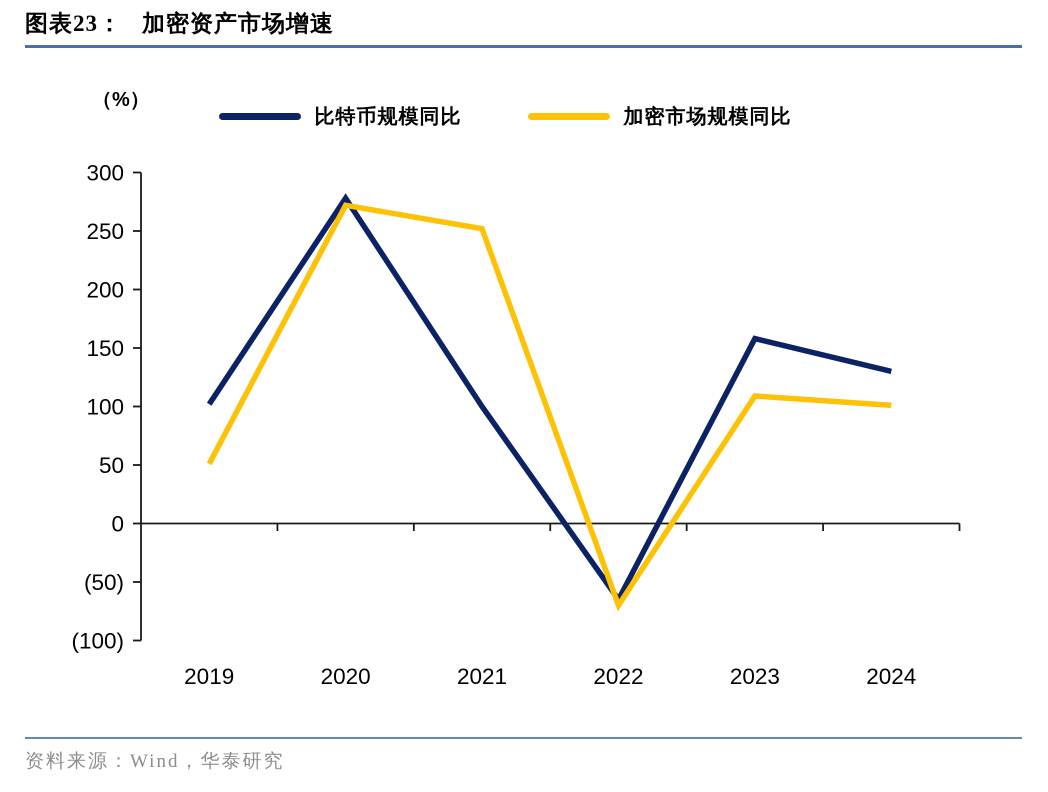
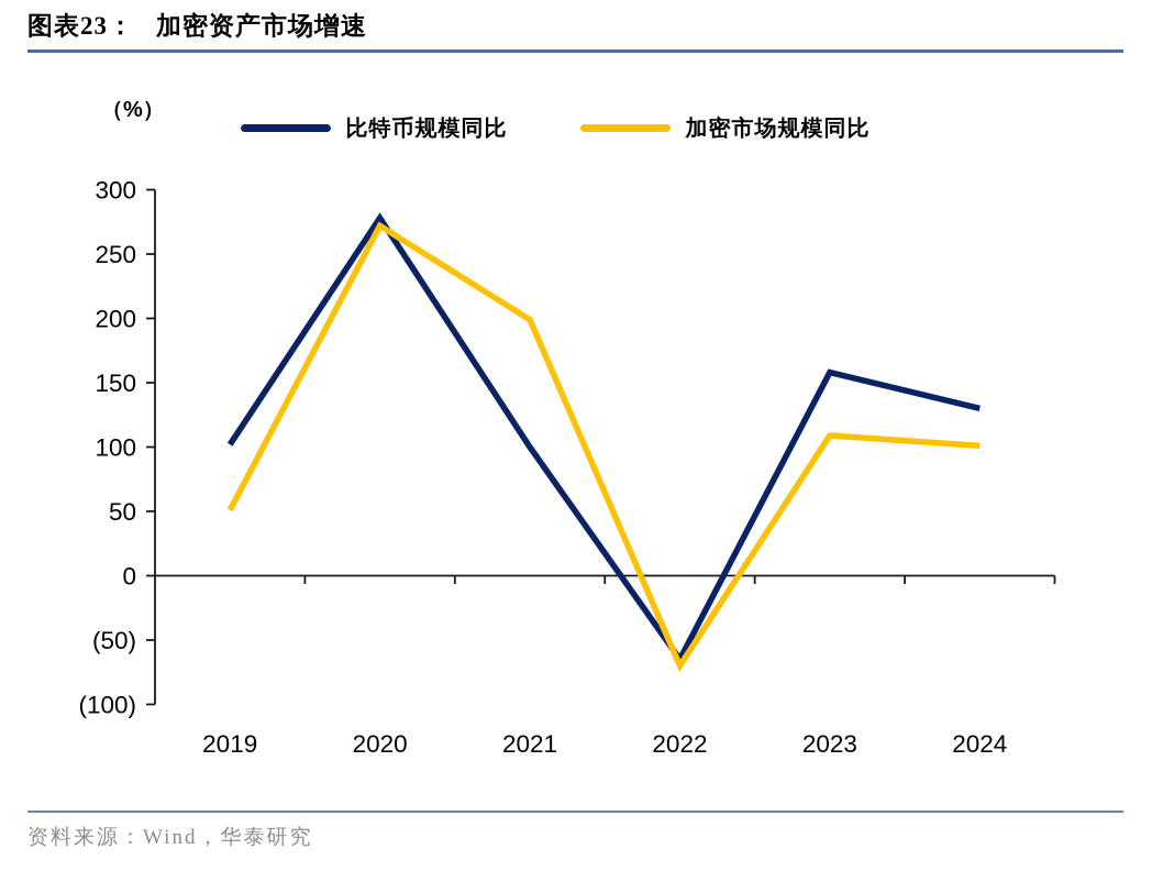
加密市场规模同比/2021: 252 -> 199
